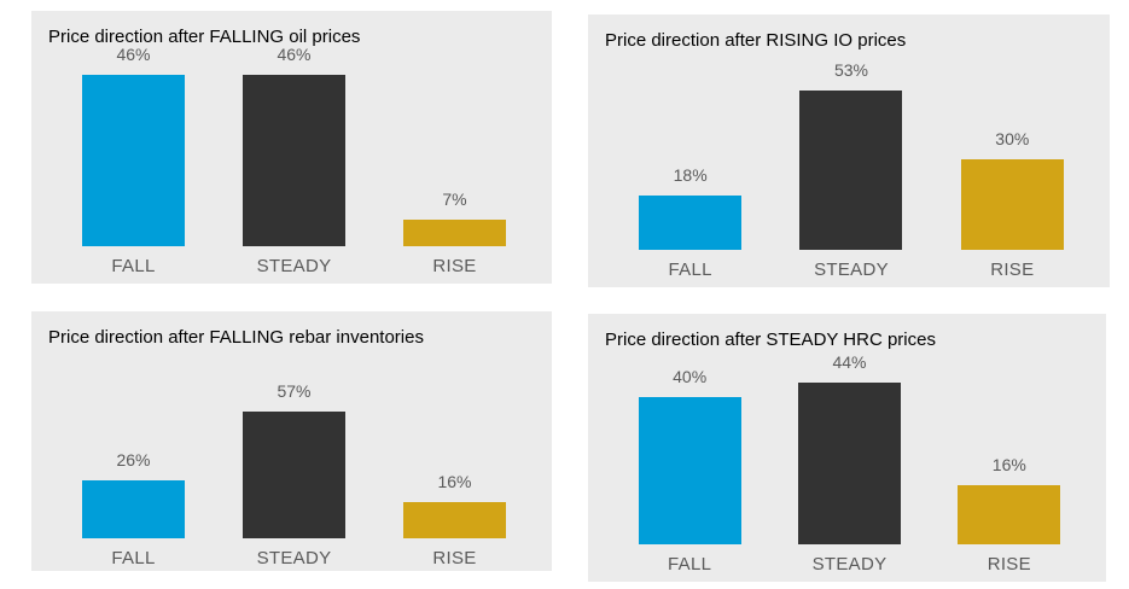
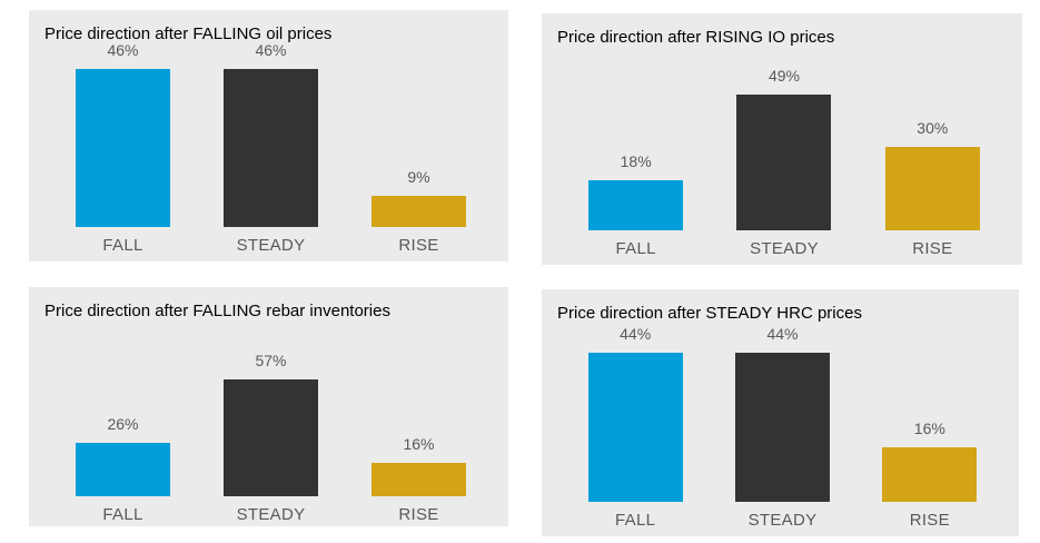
Price direction after FALLING oil prices/RISE: 7% -> 9%
Price direction after RISING IO prices/STEADY: 53% -> 49%
Price direction after STEADY HRC prices/FALL: 40% -> 44%
